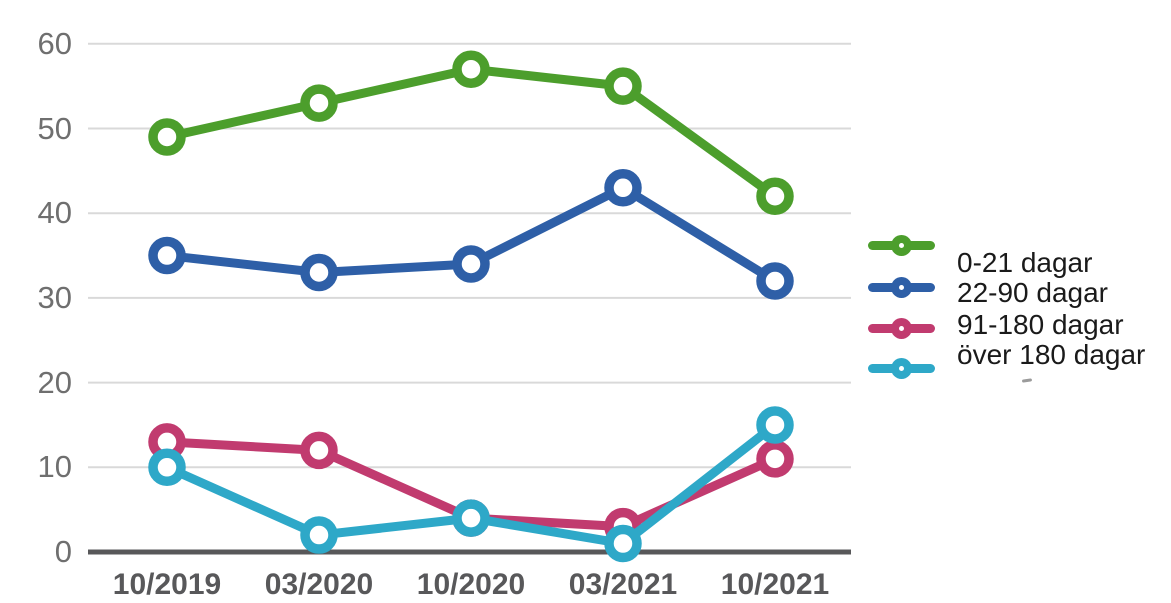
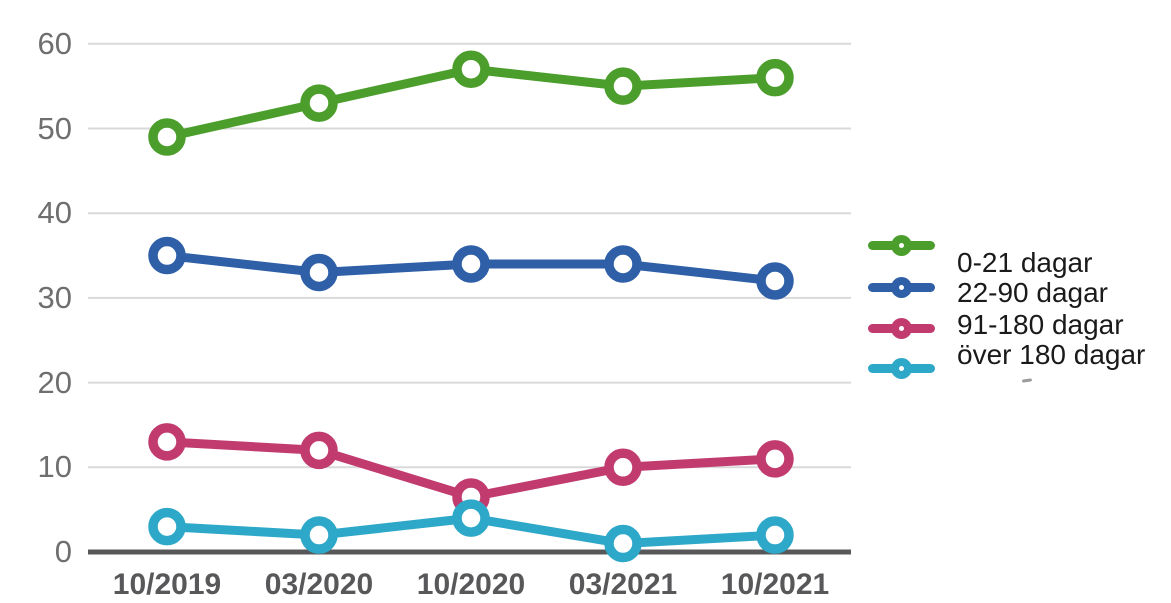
över 180 dagar/10/2019: 10 -> 3
91-180 dagar/10/2020: 4 -> 6
22-90 dagar/03/2021: 43 -> 34
91-180 dagar/03/2021: 3 -> 10
0-21 dagar/10/2021: 42 -> 56
över 180 dagar/10/2021: 15 -> 2
